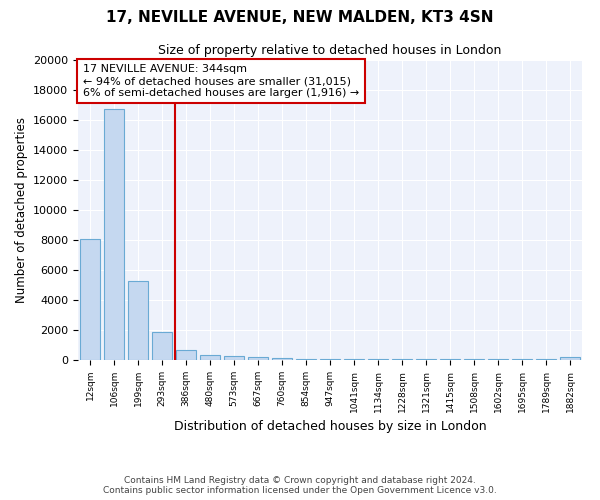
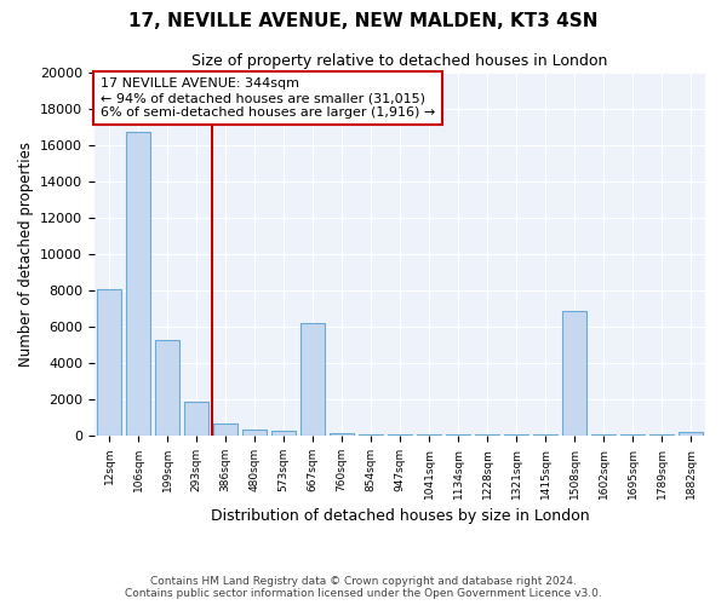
667sqm: 200 -> 6200
1508sqm: 100 -> 6900
